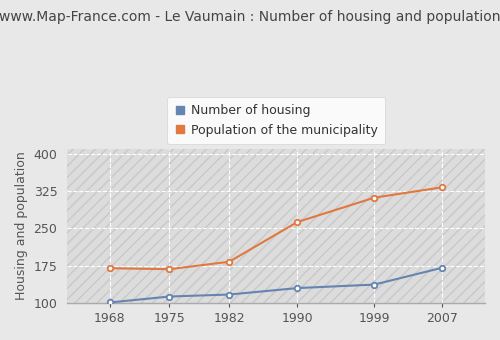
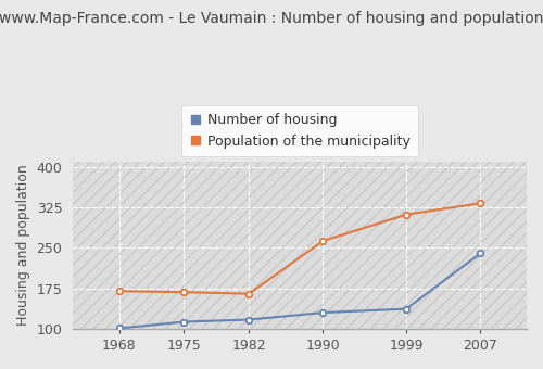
Population of the municipality/1982: 183 -> 165
Number of housing/2007: 171 -> 240
